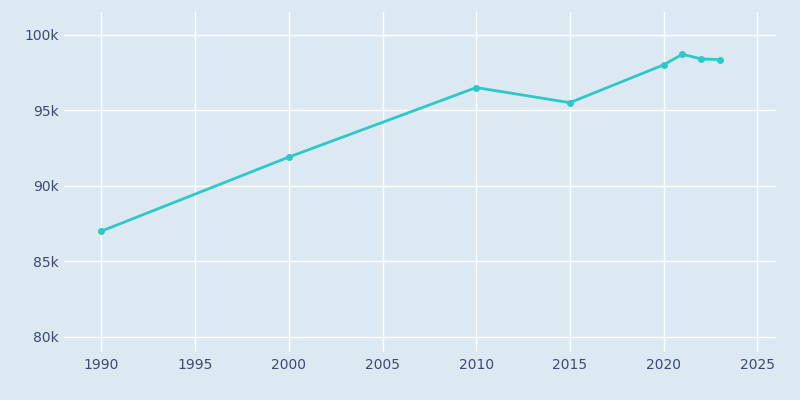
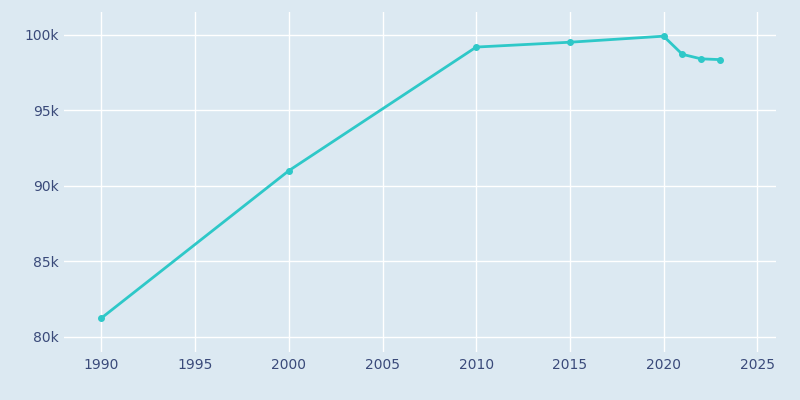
1990: 87.0k -> 81.2k
2000: 91.9k -> 91.0k
2010: 96.5k -> 99.2k
2015: 95.5k -> 99.5k
2020: 98.0k -> 99.9k
